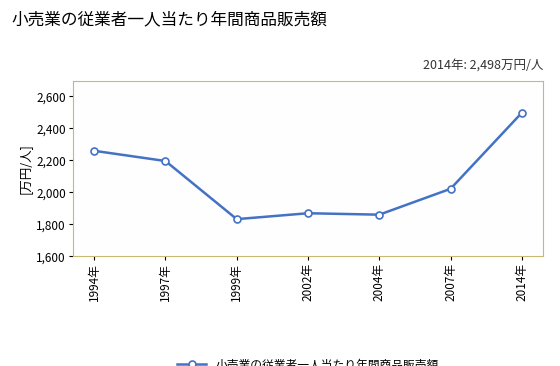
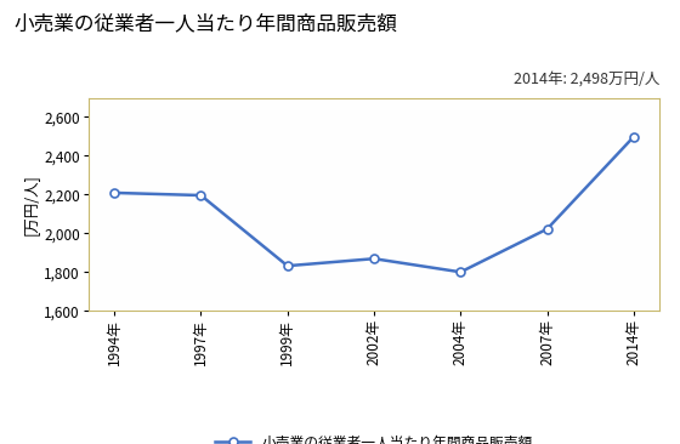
1994年: 2,260 -> 2,210
2004年: 1,860 -> 1,800
